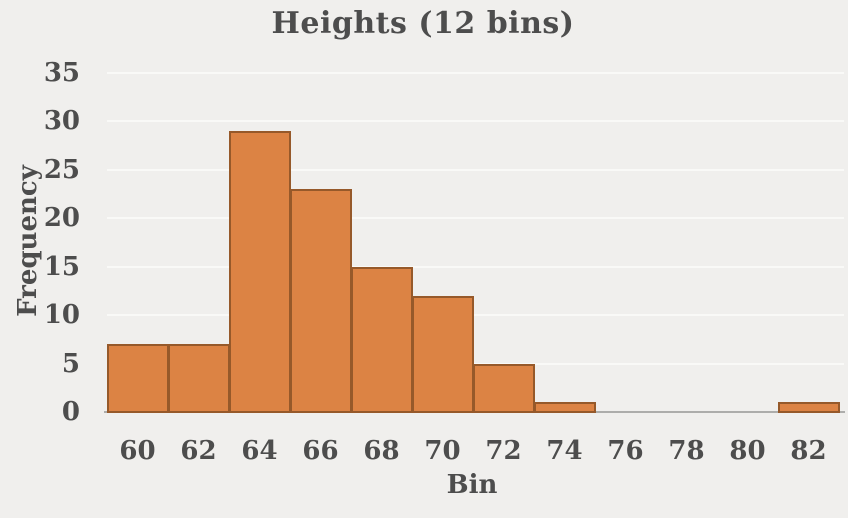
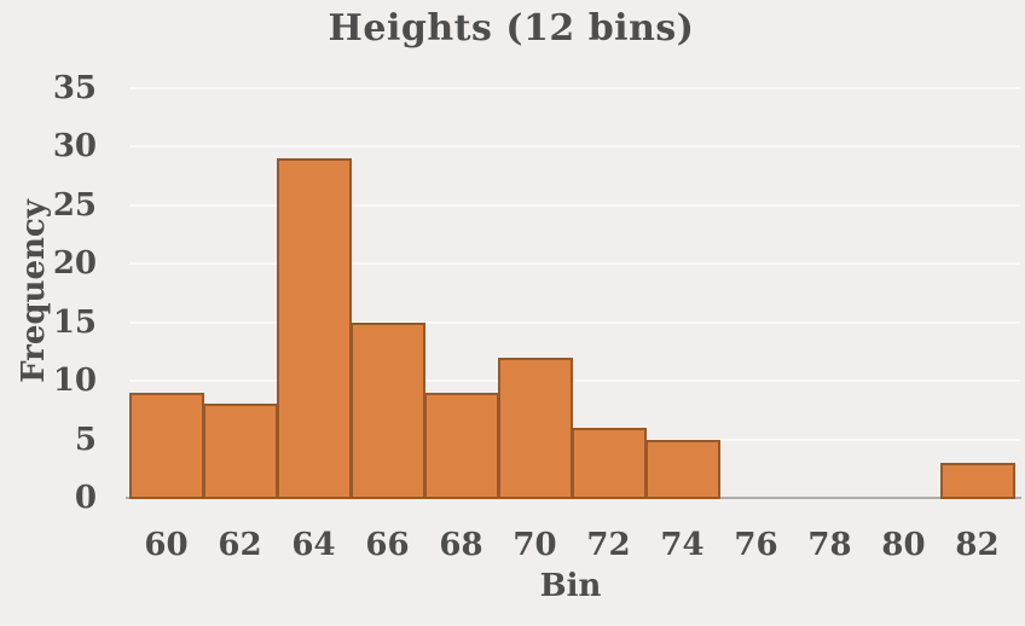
60: 7 -> 9
62: 7 -> 8
66: 23 -> 15
68: 15 -> 9
72: 5 -> 6
74: 1 -> 5
82: 1 -> 3
